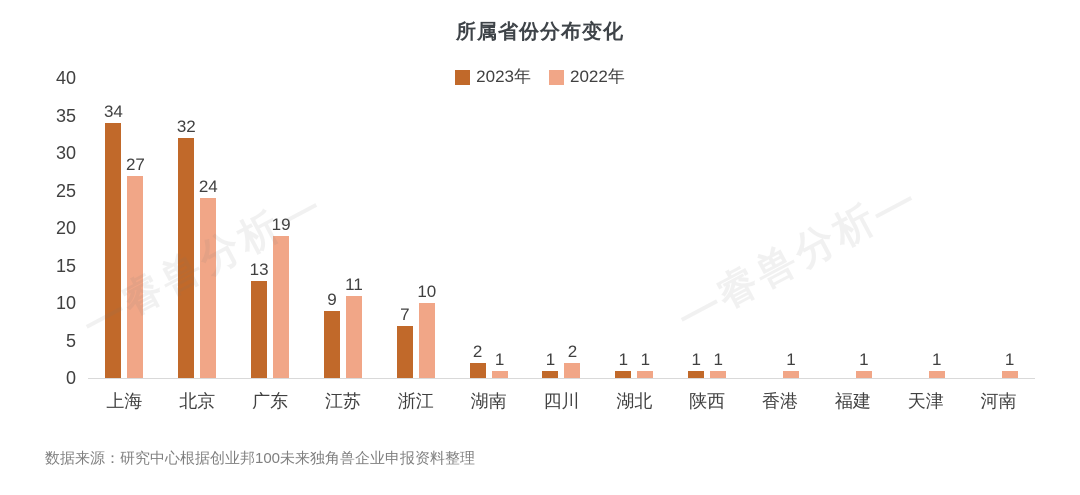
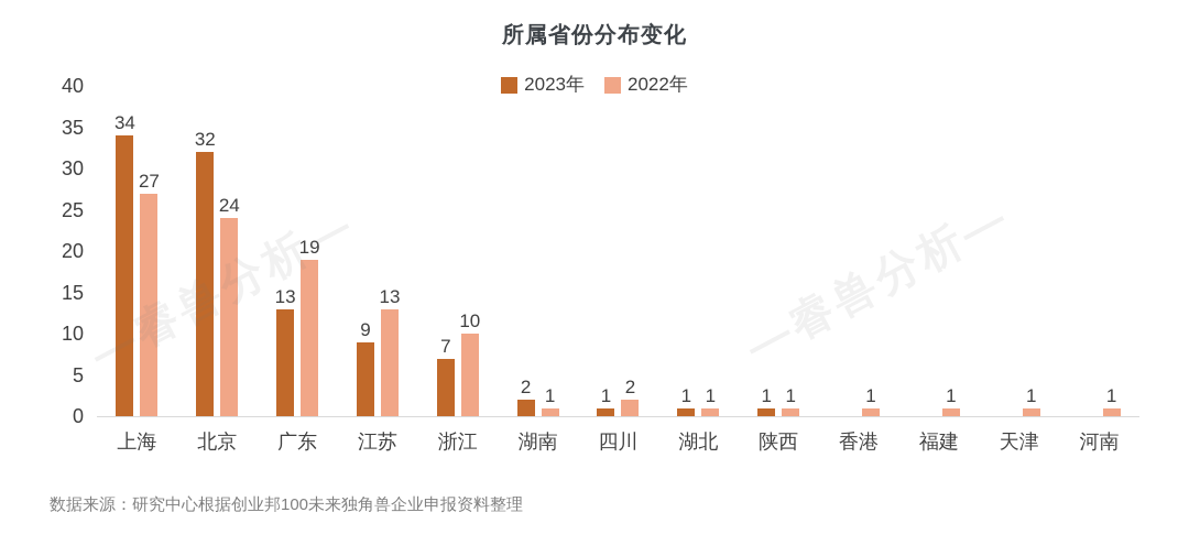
2022年/江苏: 11 -> 13
